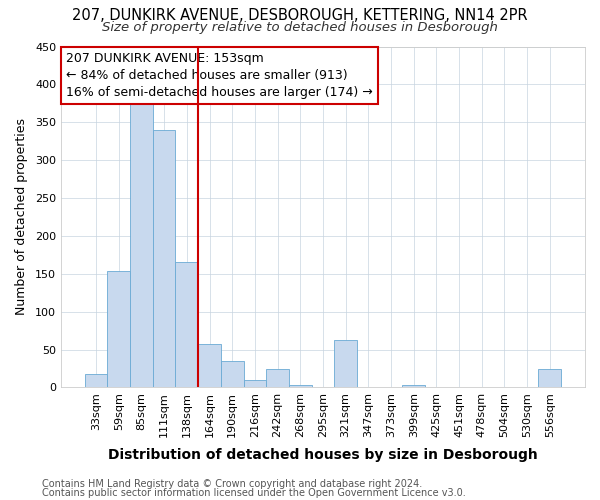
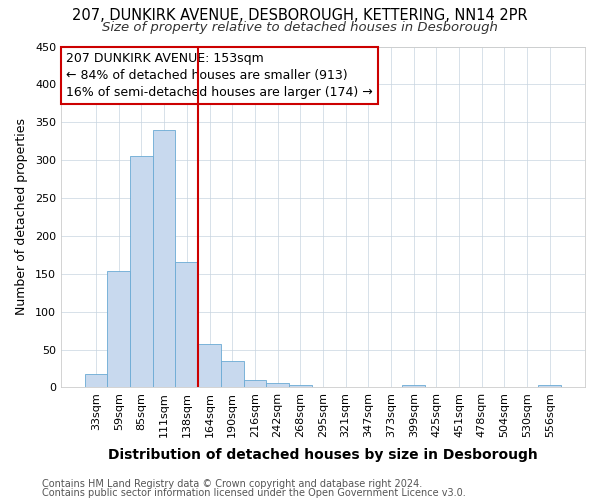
85sqm: 378 -> 305
242sqm: 24 -> 6
321sqm: 62 -> 1
556sqm: 24 -> 3
